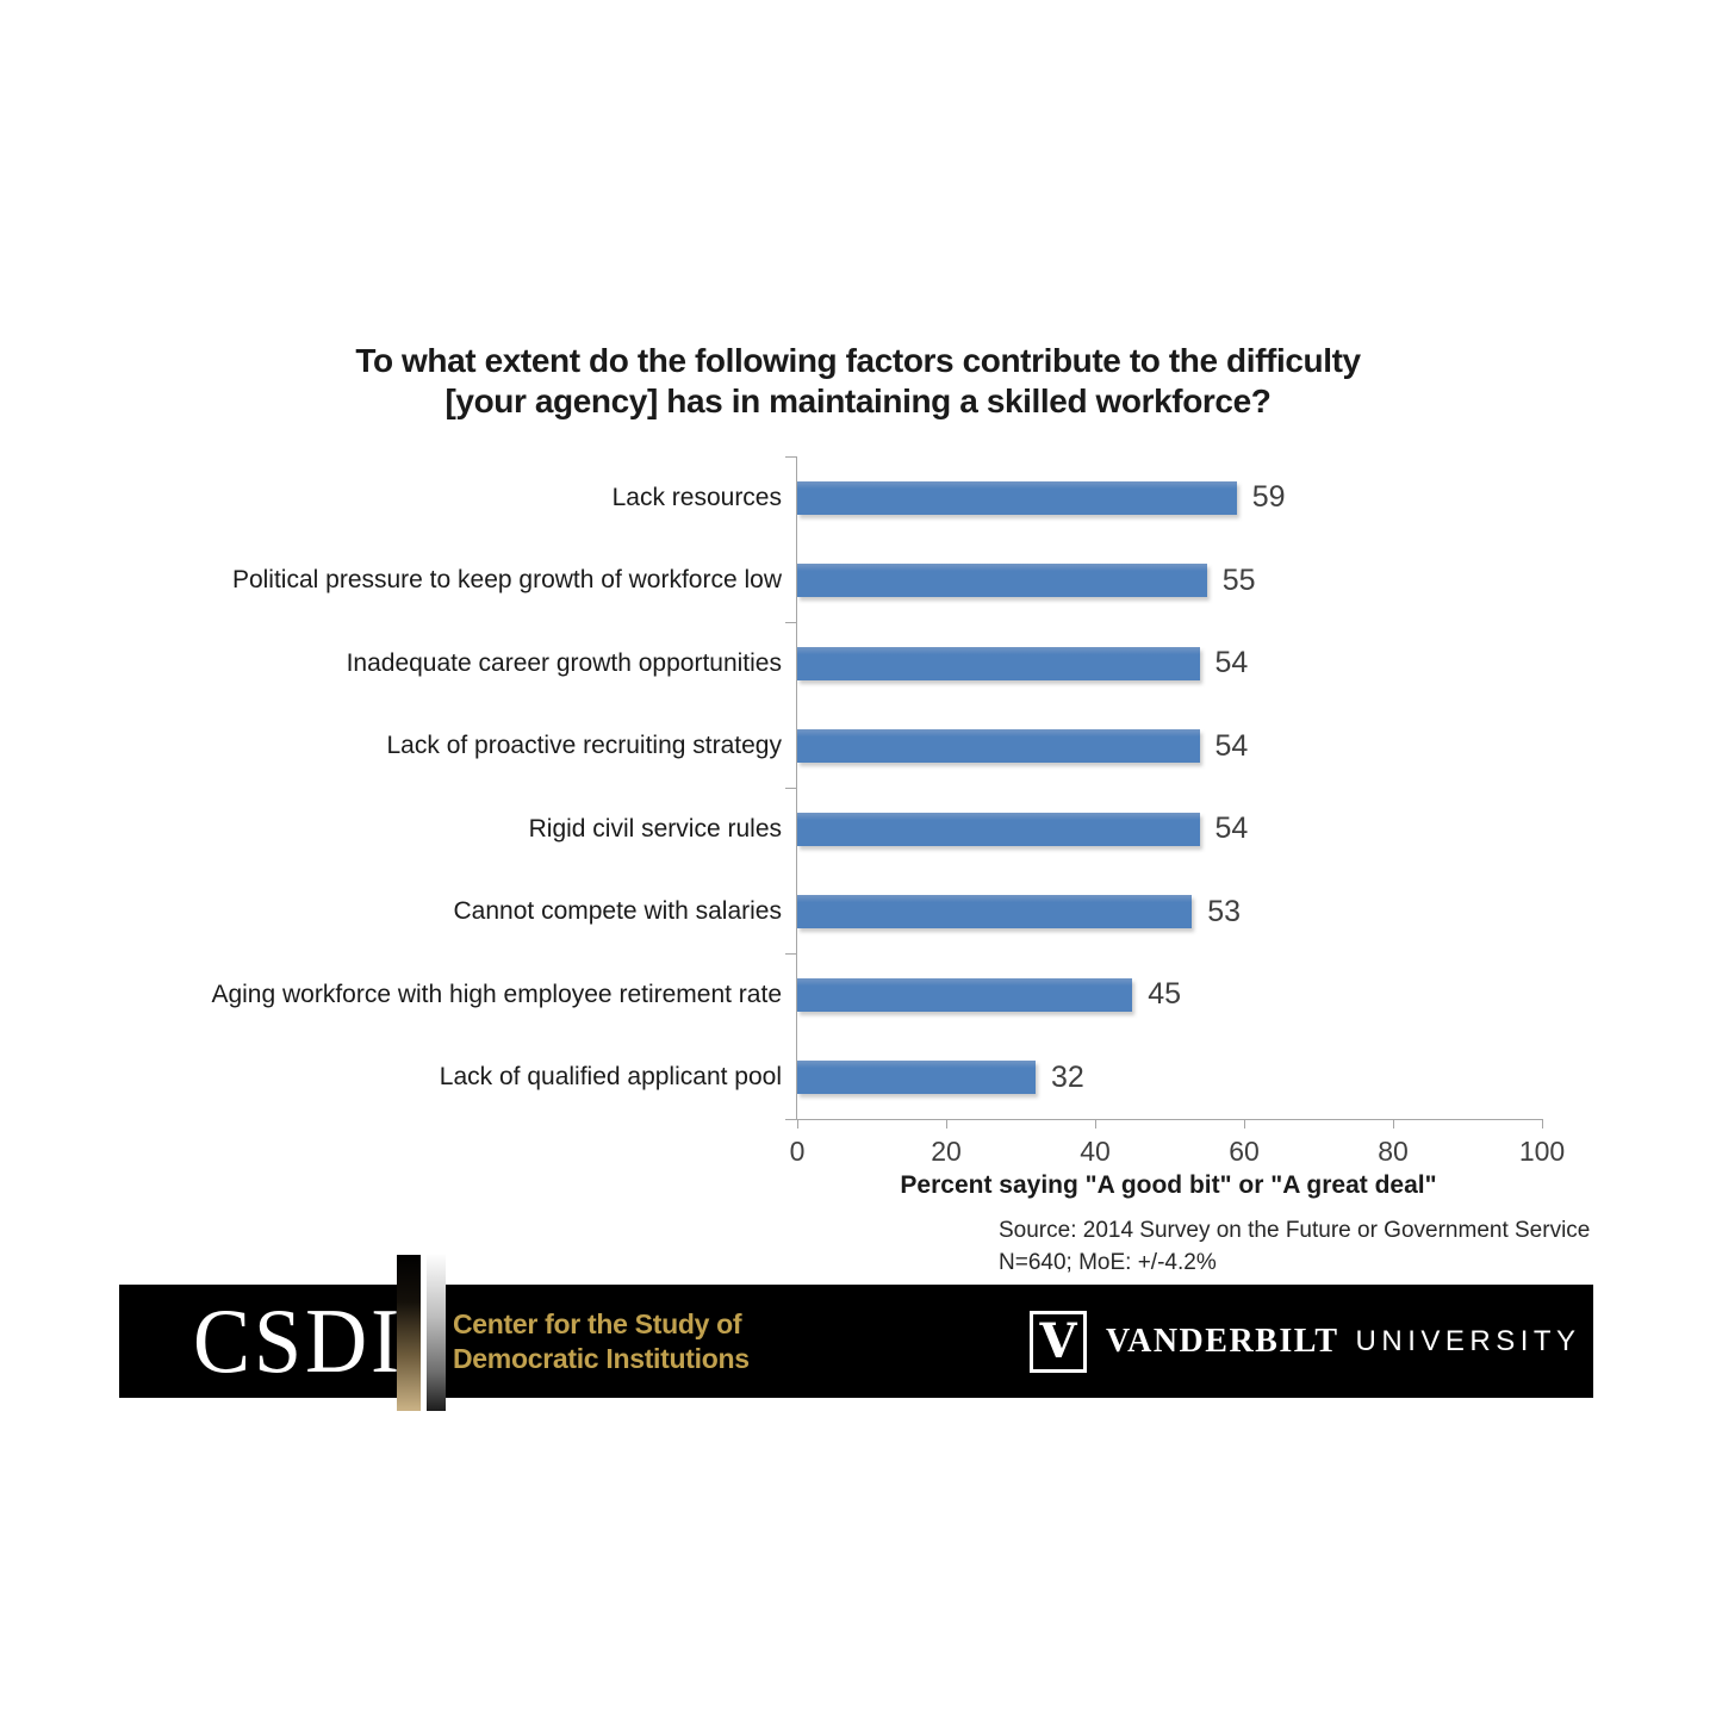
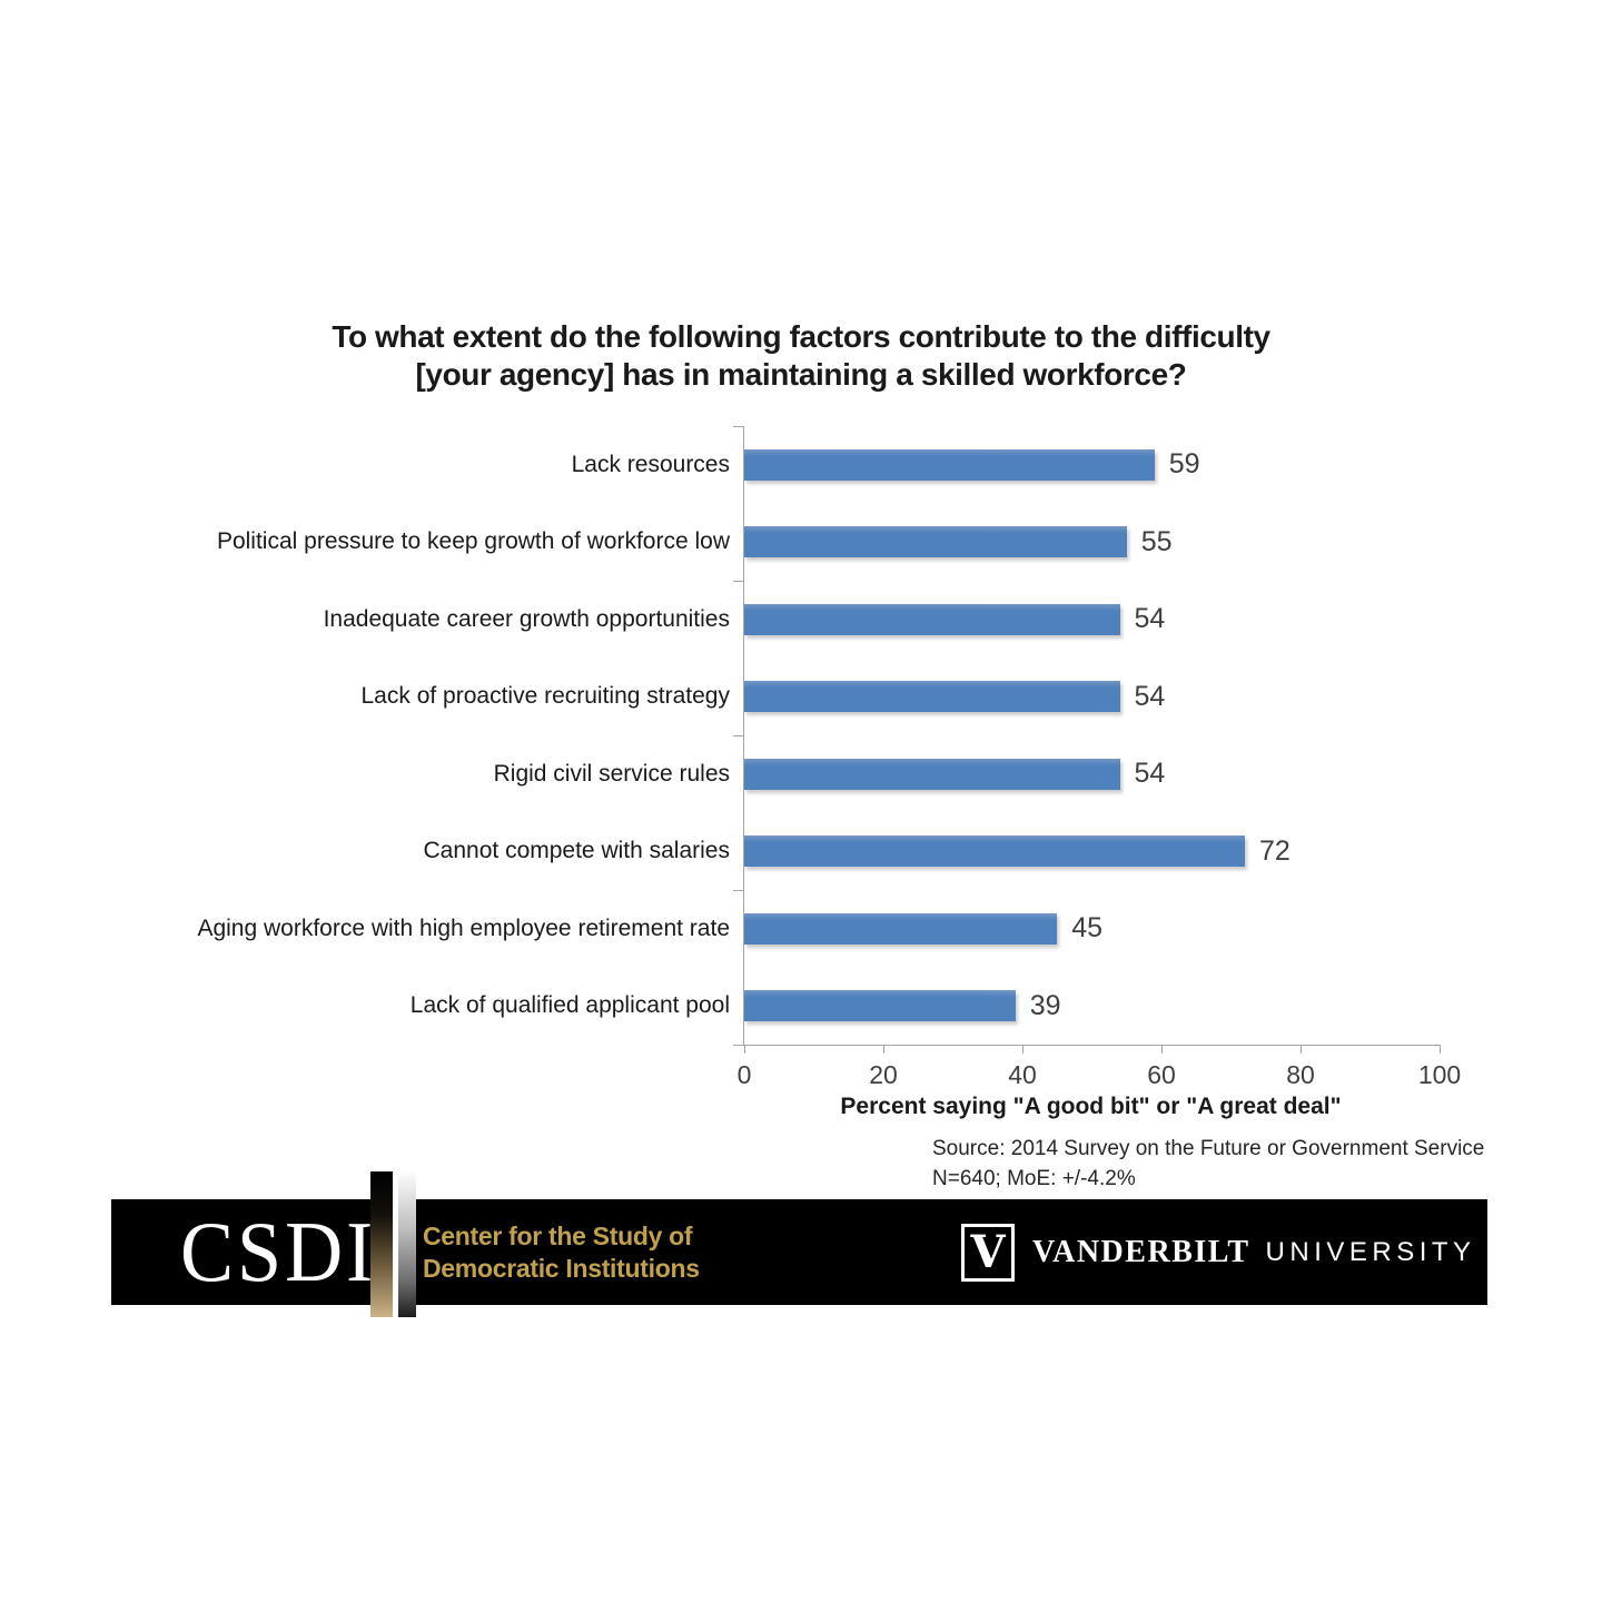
Cannot compete with salaries: 53 -> 72
Lack of qualified applicant pool: 32 -> 39
